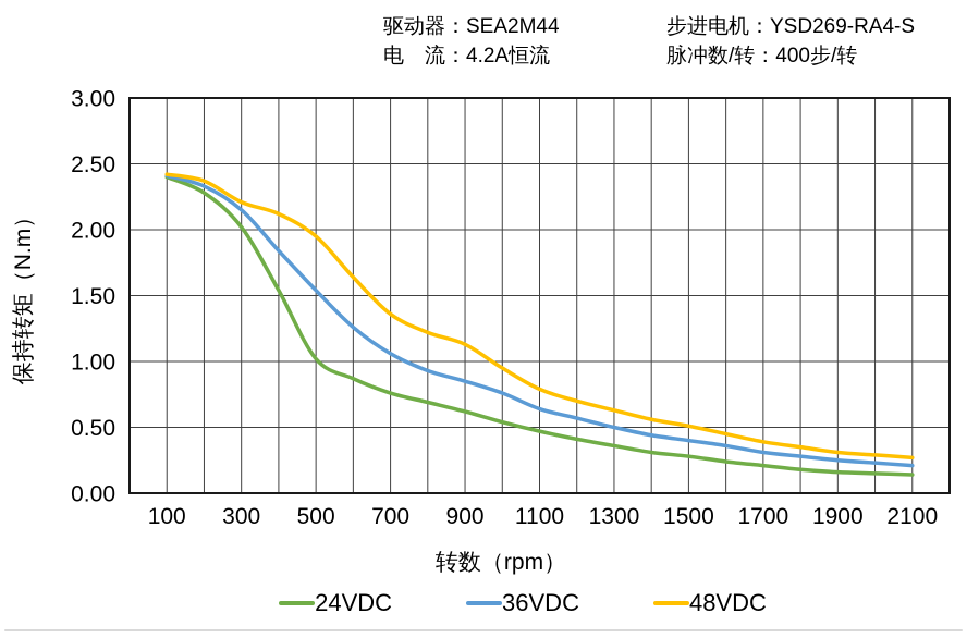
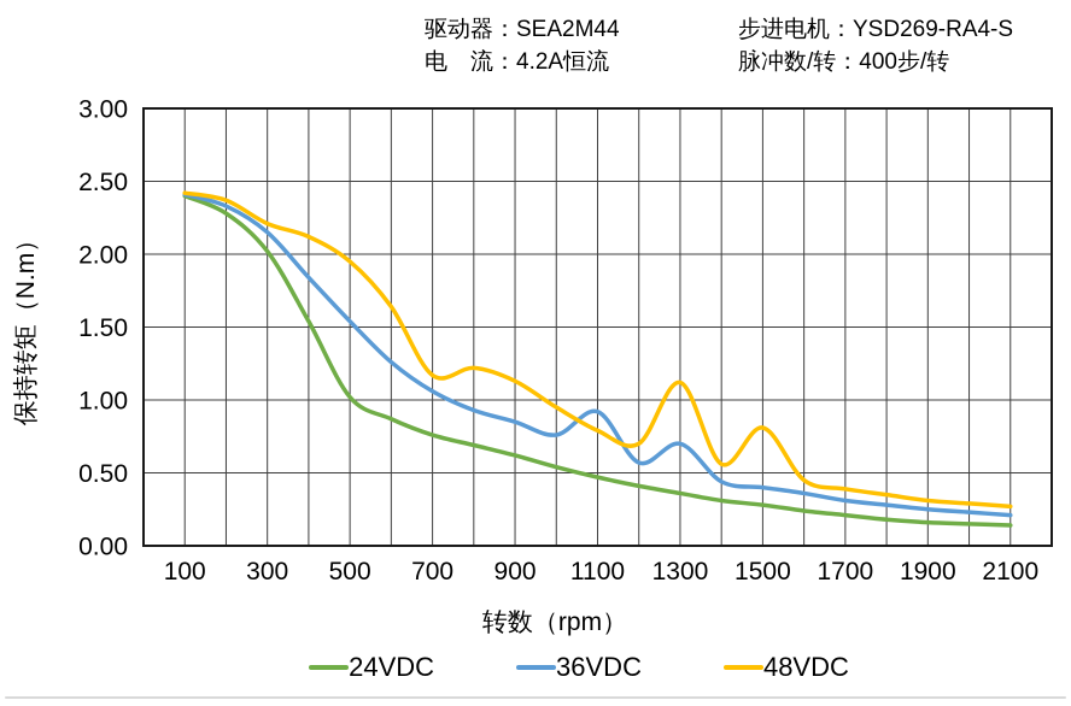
48VDC/700: 1.36 -> 1.17
36VDC/1100: 0.64 -> 0.92
36VDC/1300: 0.50 -> 0.70
48VDC/1300: 0.63 -> 1.12
48VDC/1500: 0.51 -> 0.81
